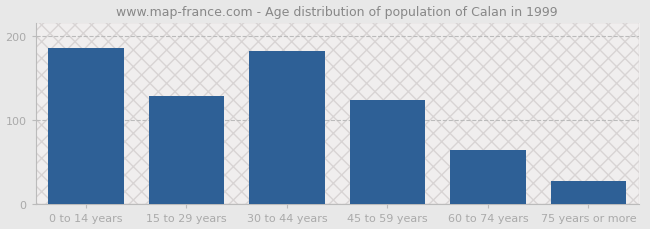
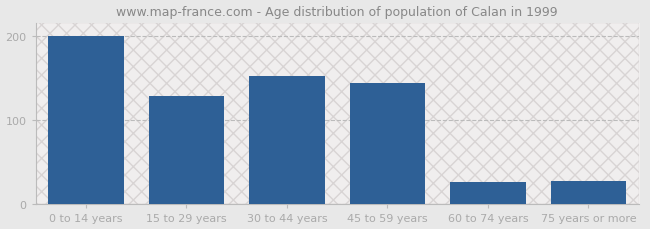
0 to 14 years: 185 -> 200
30 to 44 years: 182 -> 152
45 to 59 years: 124 -> 144
60 to 74 years: 65 -> 26
